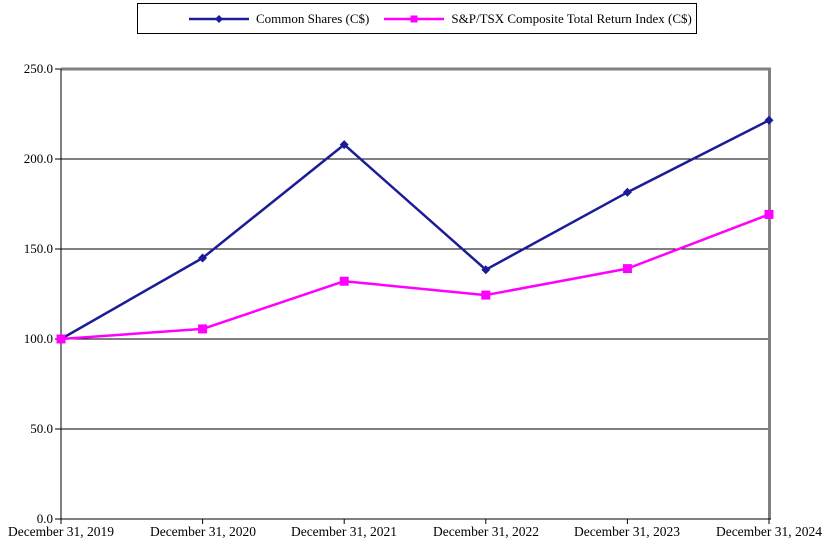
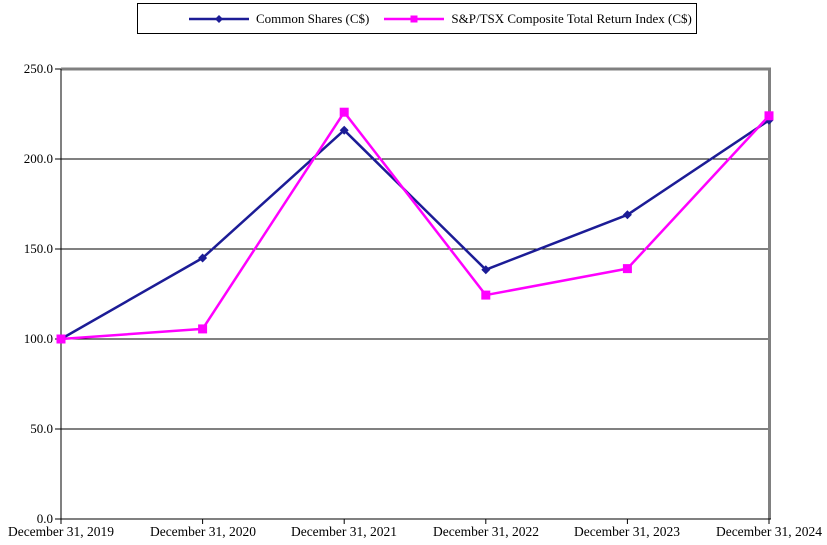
Common Shares (C$)/December 31, 2021: 208 -> 216
S&P/TSX Composite Total Return Index (C$)/December 31, 2021: 132 -> 226
Common Shares (C$)/December 31, 2023: 182 -> 169
S&P/TSX Composite Total Return Index (C$)/December 31, 2024: 169 -> 224
